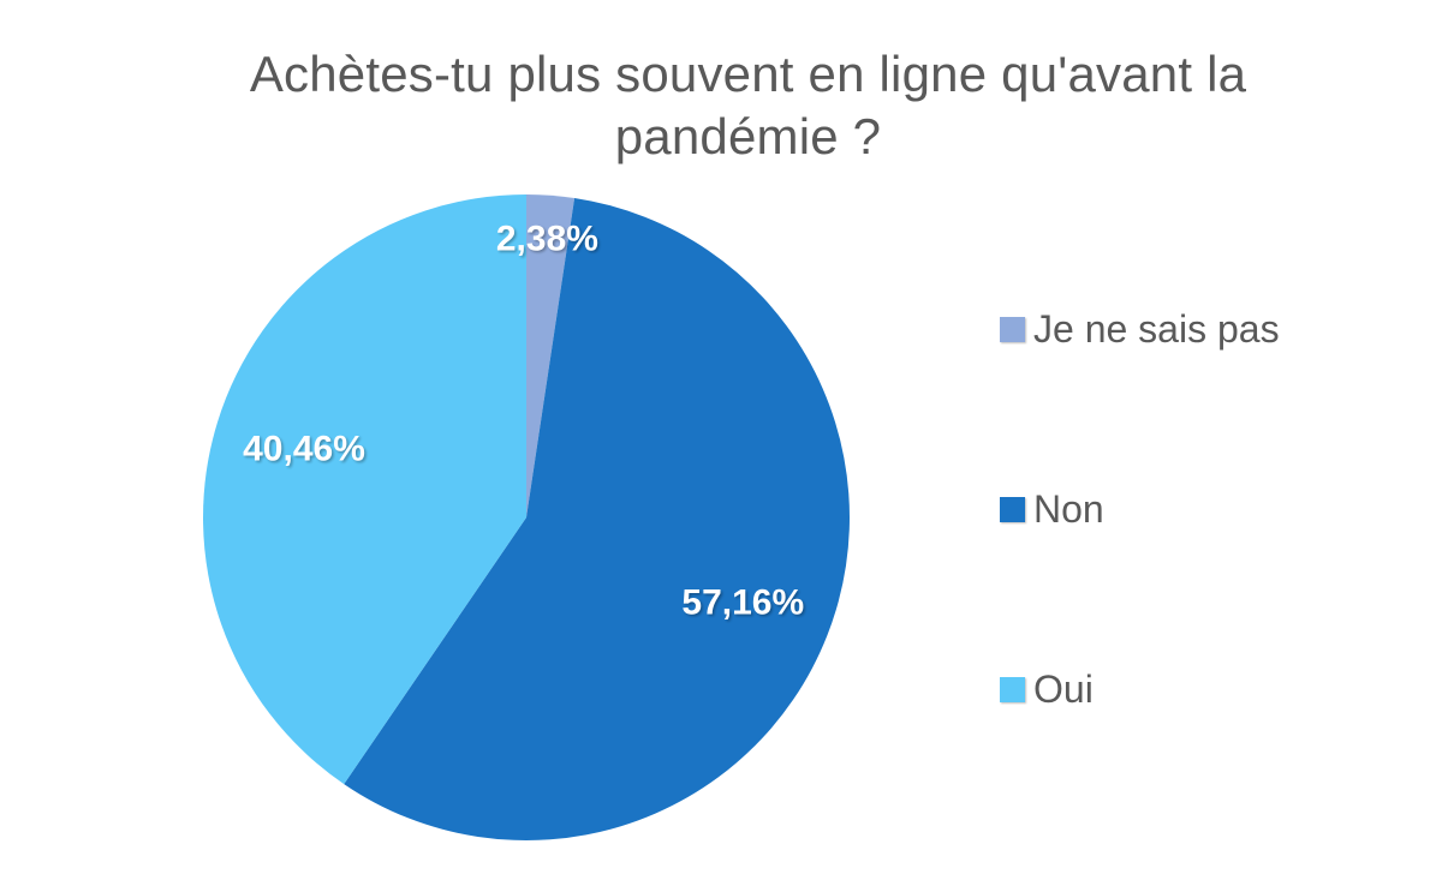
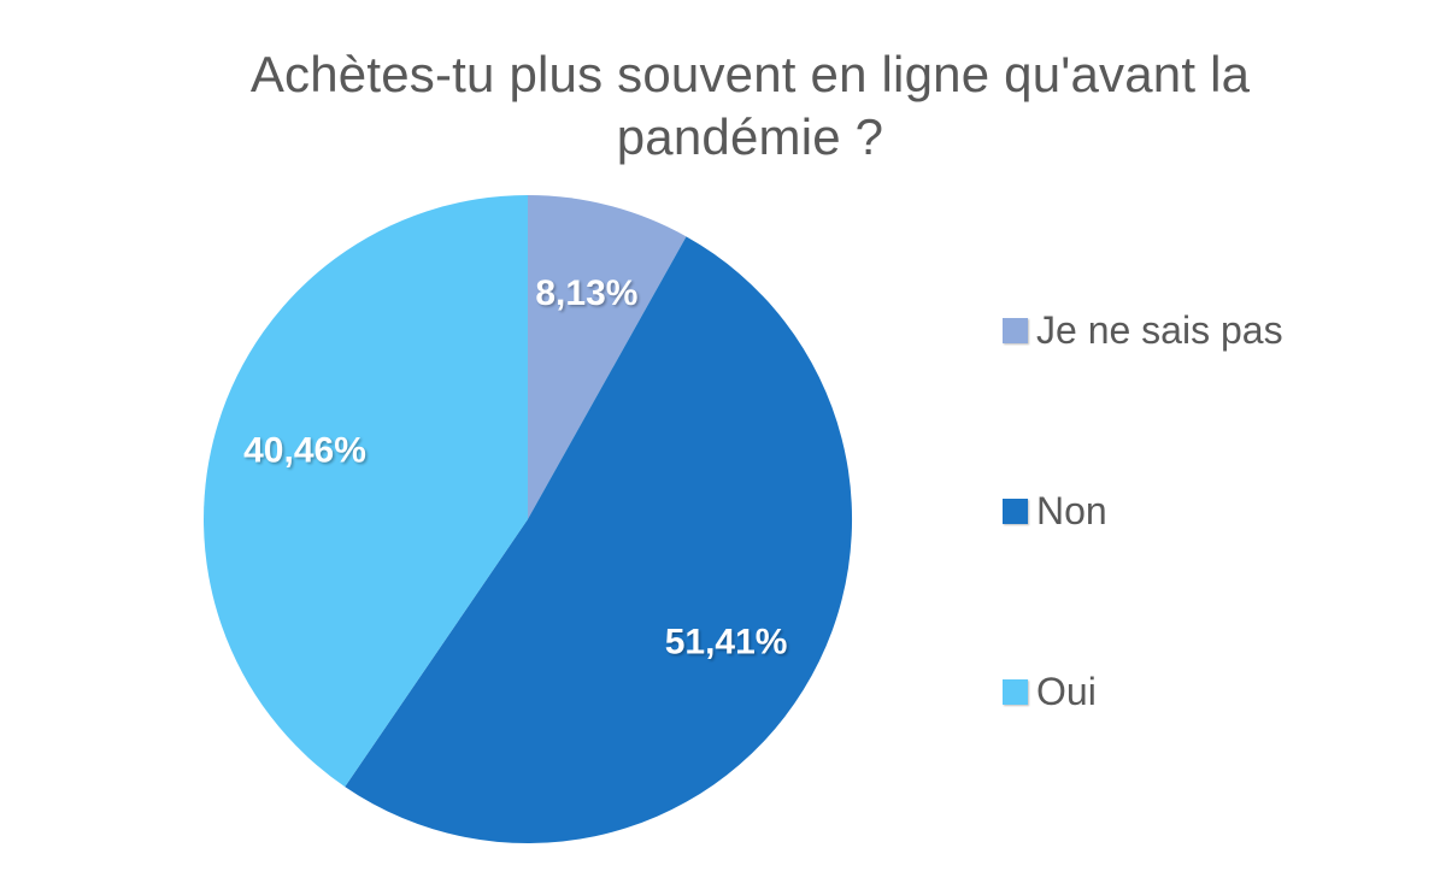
Je ne sais pas: 2,38% -> 8,13%
Non: 57,16% -> 51,41%
